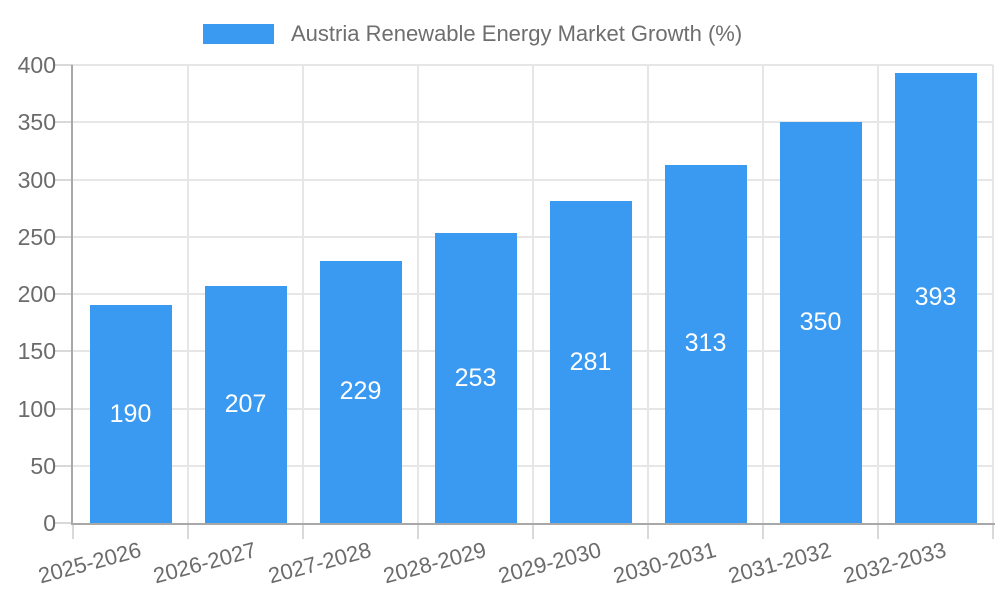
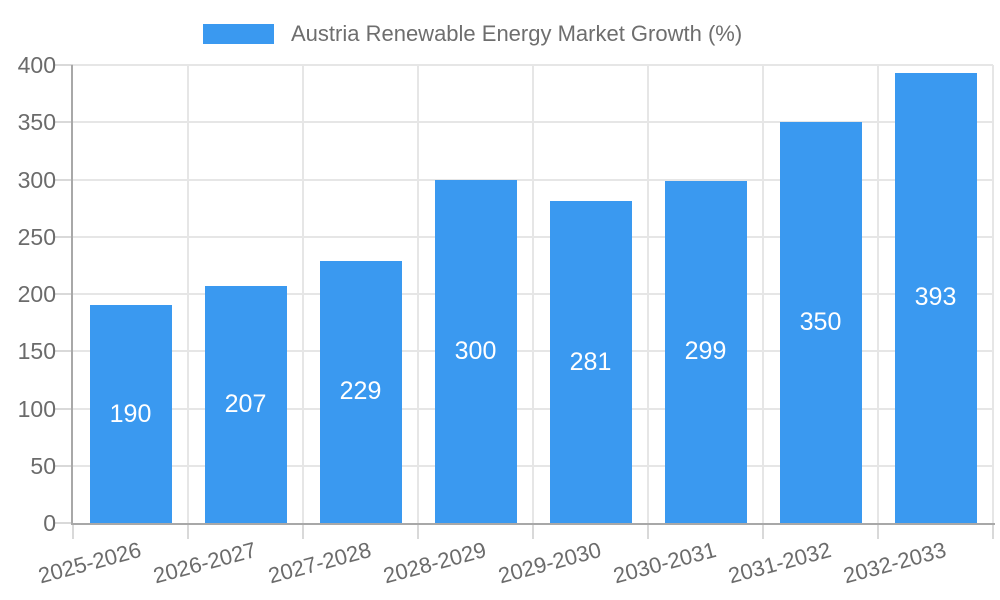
2028-2029: 253 -> 300
2030-2031: 313 -> 299
